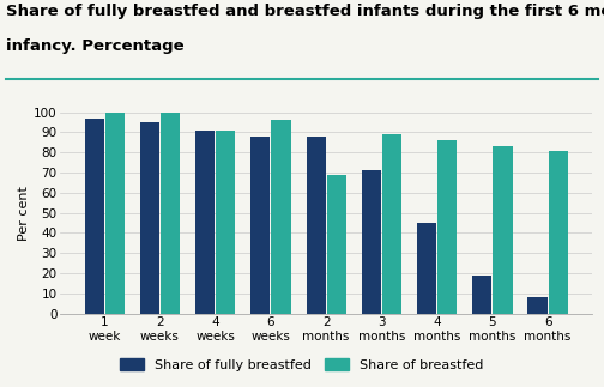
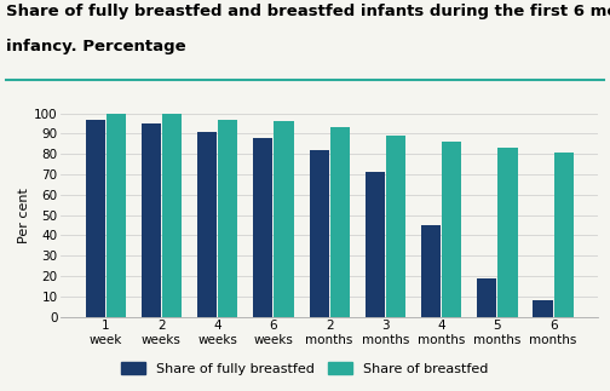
Share of breastfed/4 weeks: 91 -> 97
Share of fully breastfed/2 months: 88 -> 82
Share of breastfed/2 months: 69 -> 93
